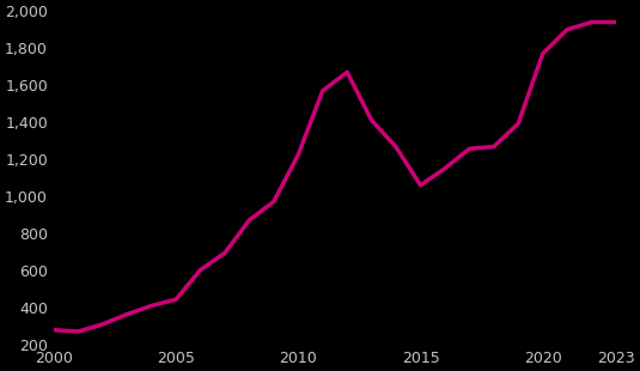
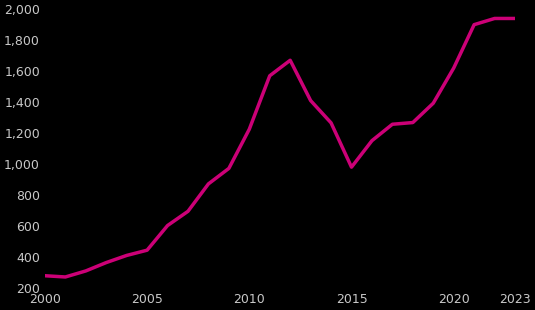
2015: 1,060 -> 980
2020: 1,770 -> 1,620
